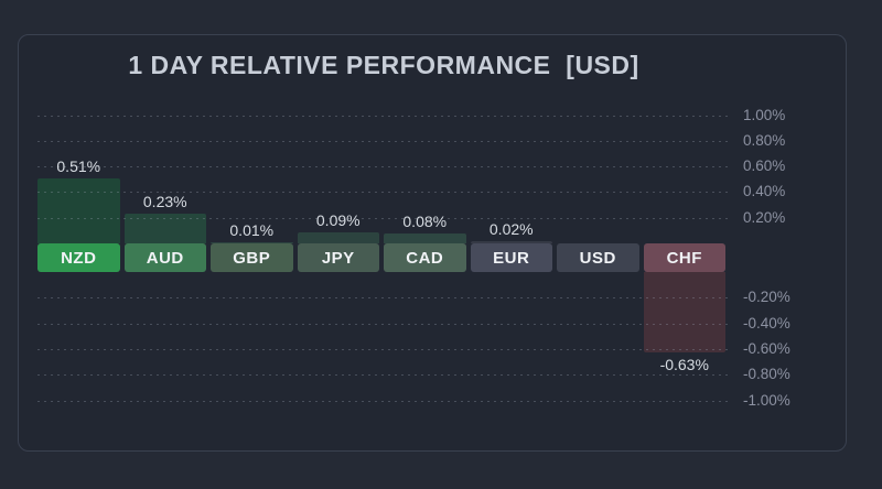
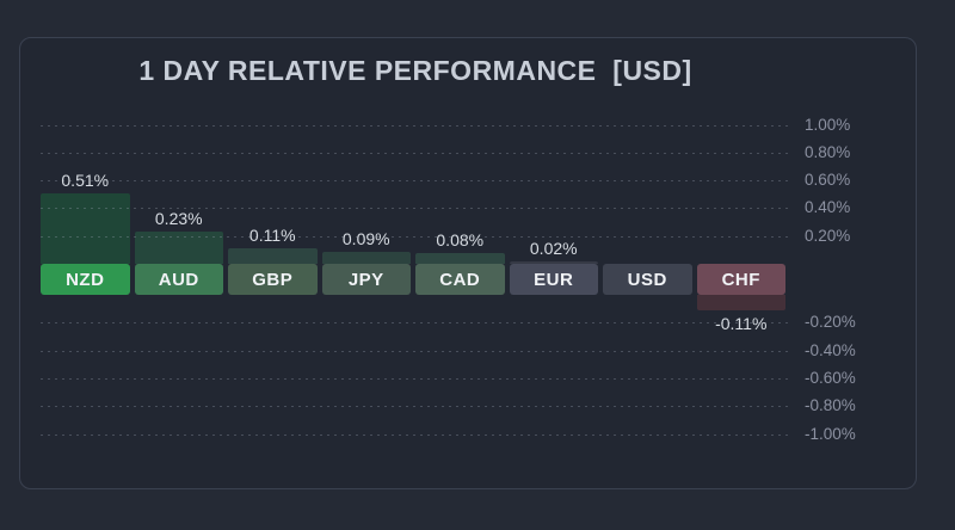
GBP: 0.01% -> 0.11%
CHF: -0.63% -> -0.11%
